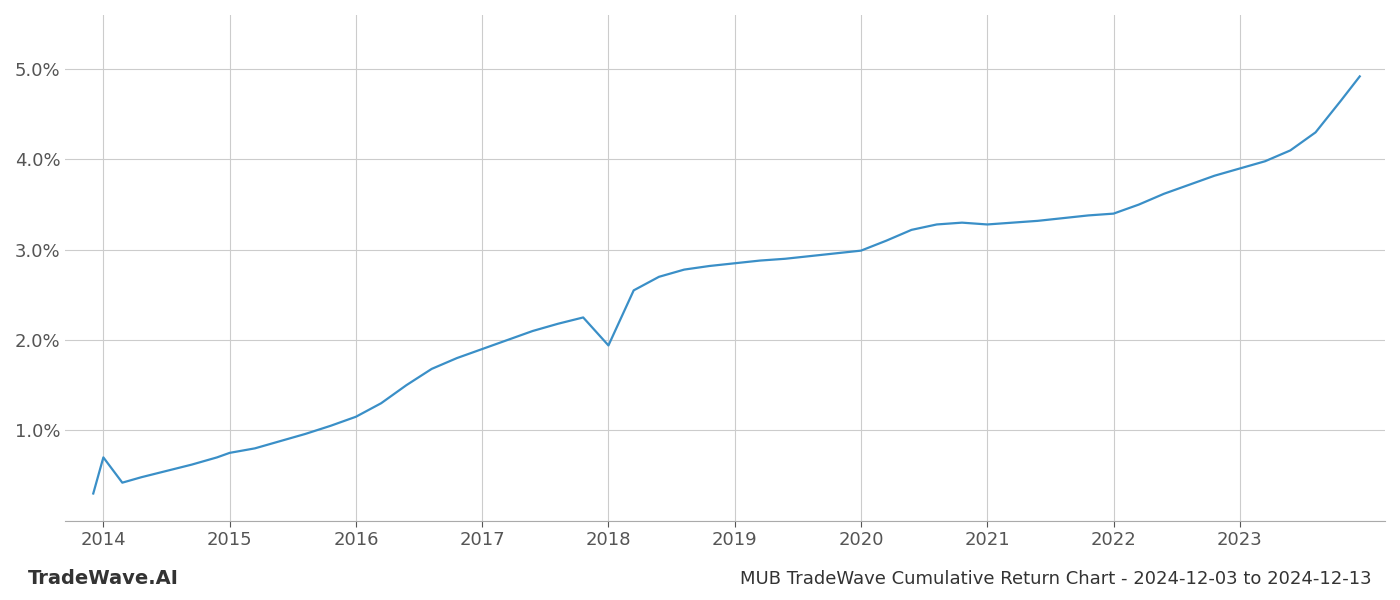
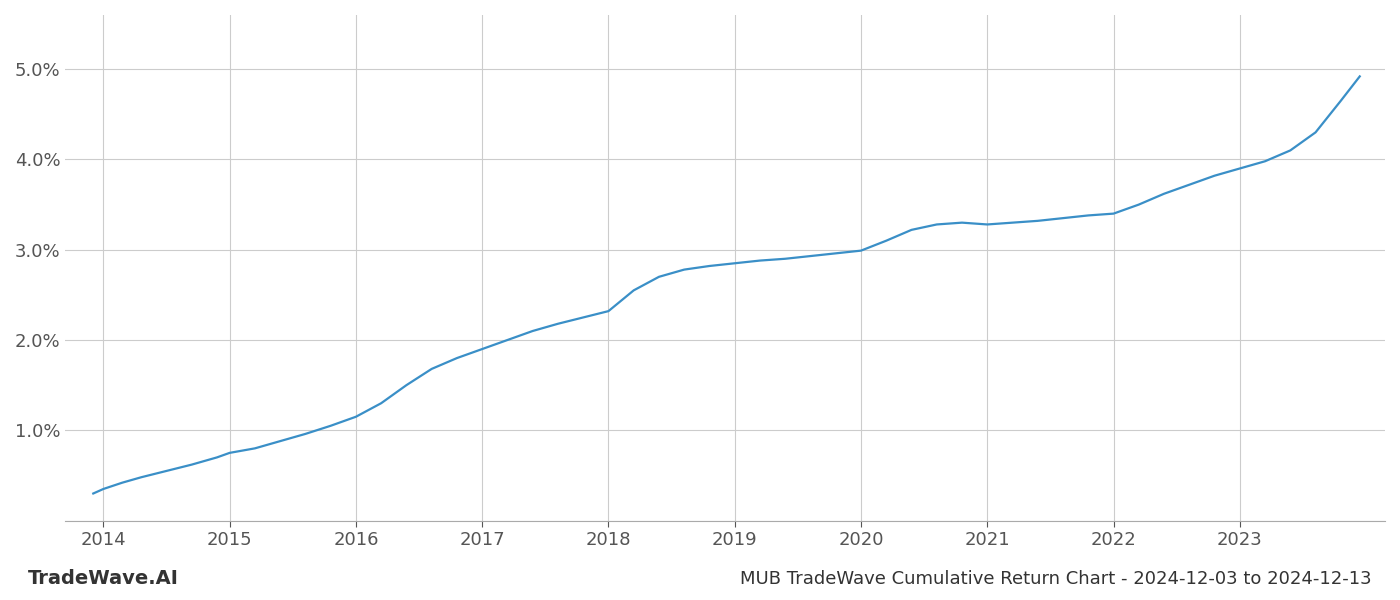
2014: 0.70% -> 0.35%
2018: 1.94% -> 2.32%
